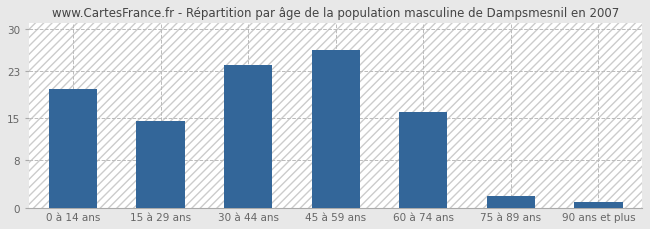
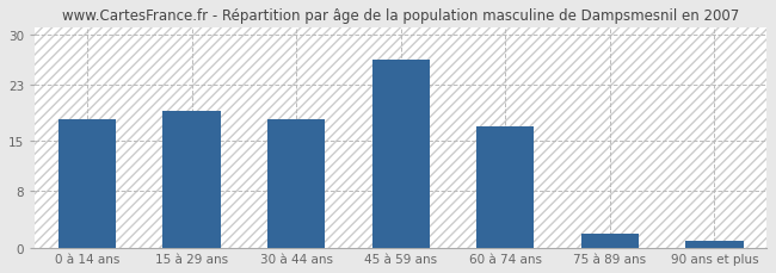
0 à 14 ans: 20.0 -> 18.0
15 à 29 ans: 14.5 -> 19.2
30 à 44 ans: 24.0 -> 18.0
60 à 74 ans: 16.0 -> 17.0
